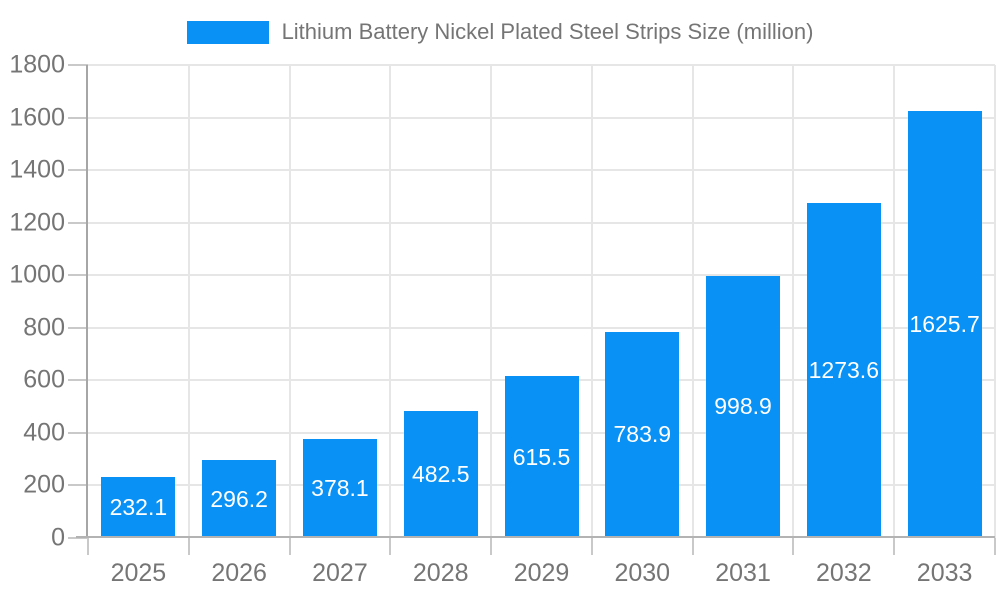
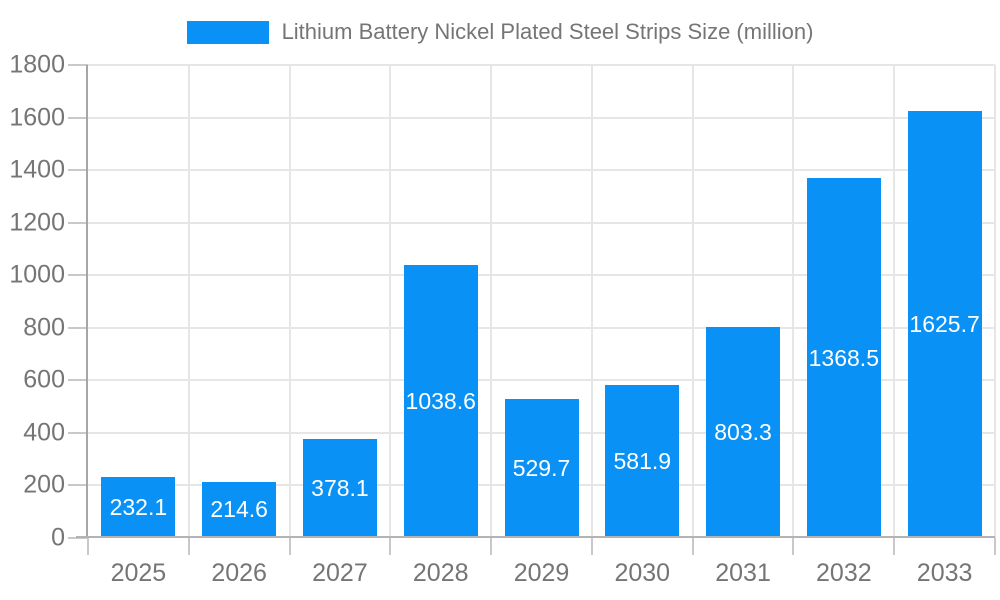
2026: 296.2 -> 214.6
2028: 482.5 -> 1038.6
2029: 615.5 -> 529.7
2030: 783.9 -> 581.9
2031: 998.9 -> 803.3
2032: 1273.6 -> 1368.5
